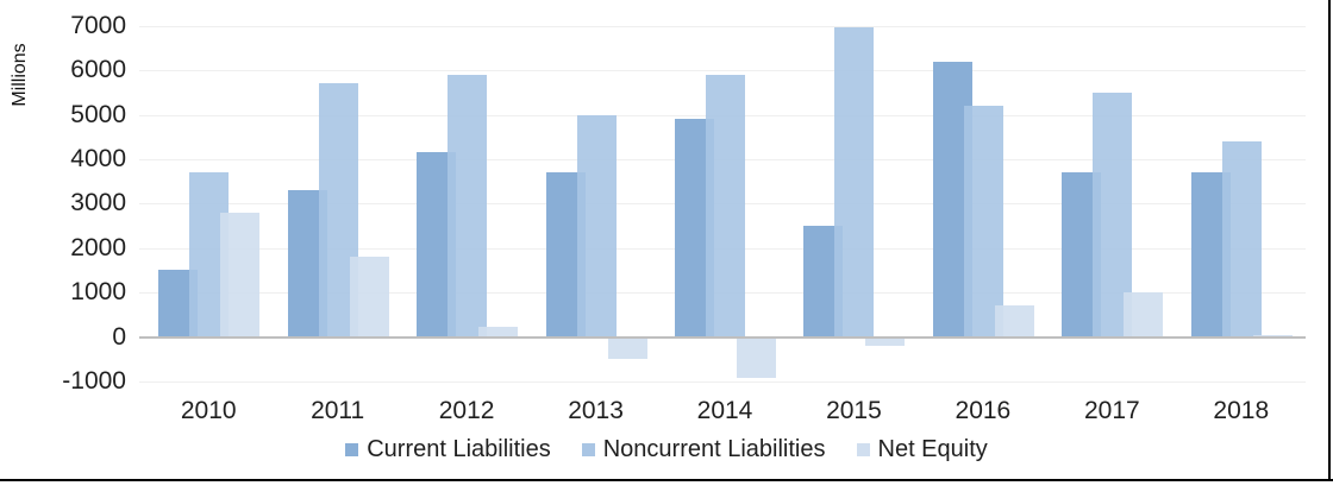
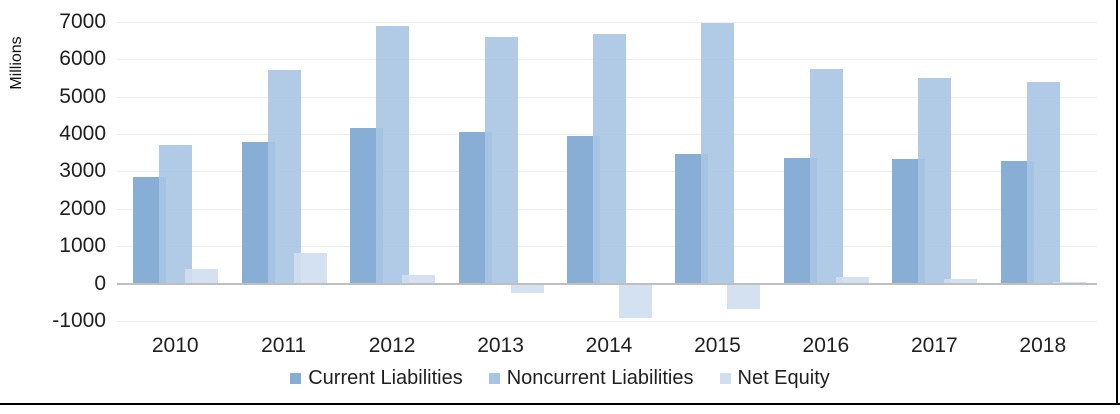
Current Liabilities/2010: 1500 -> 2900
Net Equity/2010: 2800 -> 400
Current Liabilities/2011: 3300 -> 3800
Net Equity/2011: 1800 -> 800
Noncurrent Liabilities/2012: 5900 -> 6900
Current Liabilities/2013: 3700 -> 4100
Noncurrent Liabilities/2013: 5000 -> 6600
Net Equity/2013: -500 -> -300
Current Liabilities/2014: 4900 -> 4000
Noncurrent Liabilities/2014: 5900 -> 6700
Current Liabilities/2015: 2500 -> 3500
Net Equity/2015: -200 -> -700
Current Liabilities/2016: 6200 -> 3400
Noncurrent Liabilities/2016: 5200 -> 5800
Net Equity/2016: 700 -> 200
Current Liabilities/2017: 3700 -> 3300
Net Equity/2017: 1000 -> 100
Current Liabilities/2018: 3700 -> 3300
Noncurrent Liabilities/2018: 4400 -> 5400
